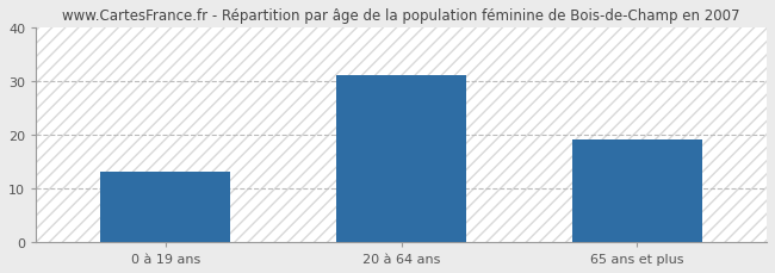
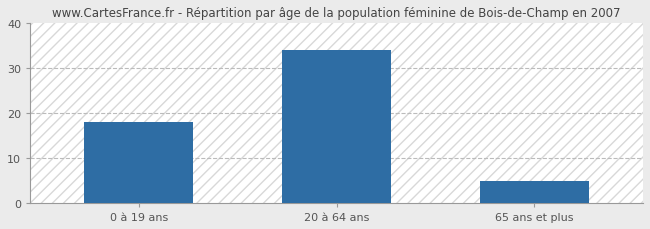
0 à 19 ans: 13 -> 18
20 à 64 ans: 31 -> 34
65 ans et plus: 19 -> 5
